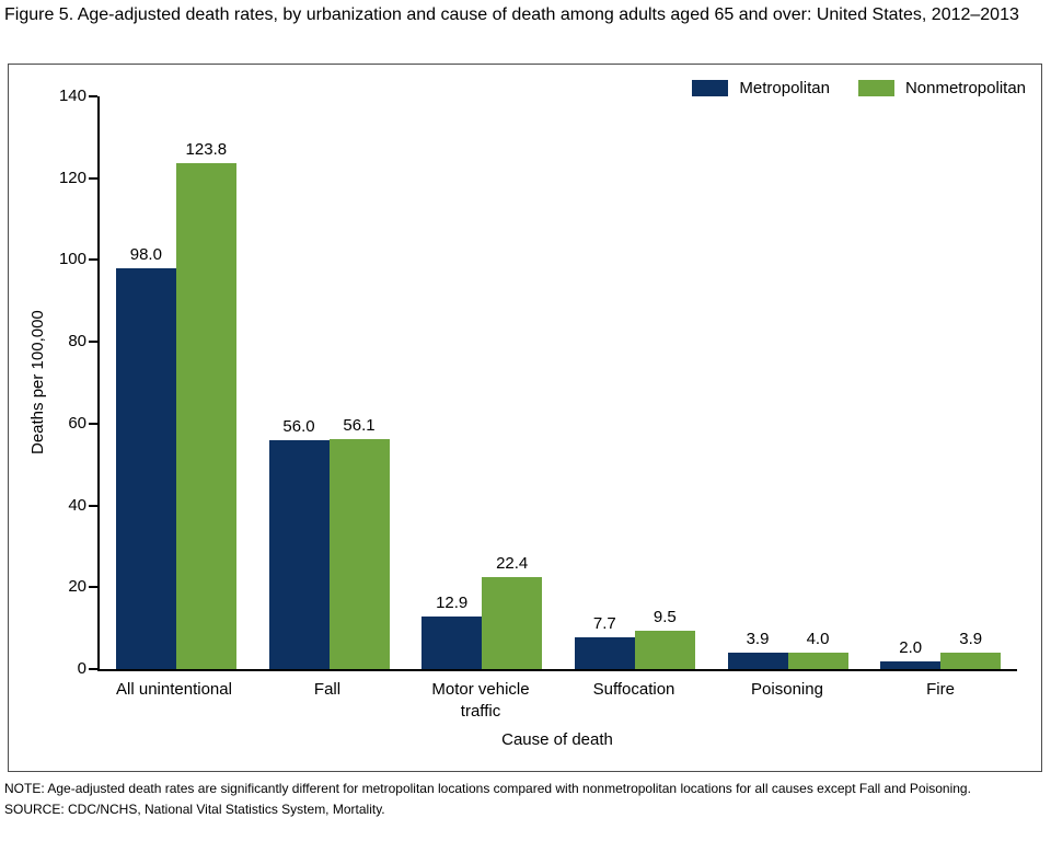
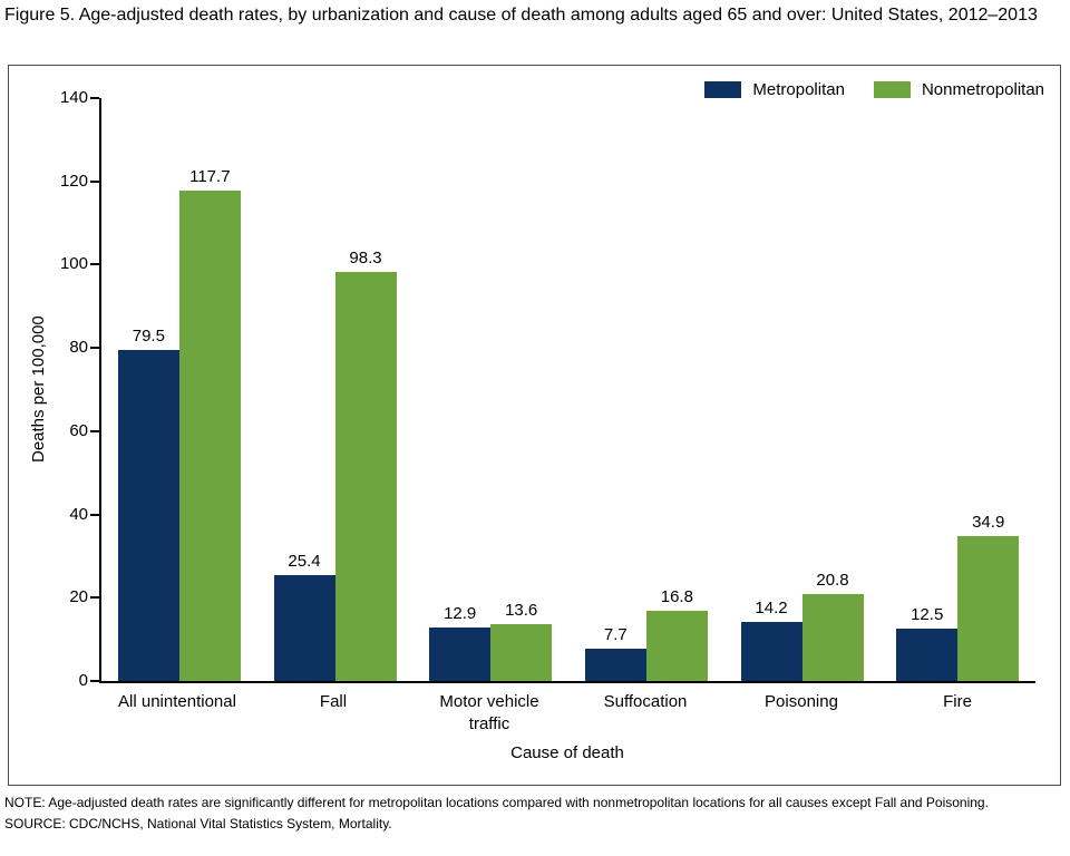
Metropolitan/All unintentional: 98.0 -> 79.5
Nonmetropolitan/All unintentional: 123.8 -> 117.7
Metropolitan/Fall: 56.0 -> 25.4
Nonmetropolitan/Fall: 56.1 -> 98.3
Nonmetropolitan/Motor vehicle traffic: 22.4 -> 13.6
Nonmetropolitan/Suffocation: 9.5 -> 16.8
Metropolitan/Poisoning: 3.9 -> 14.2
Nonmetropolitan/Poisoning: 4.0 -> 20.8
Metropolitan/Fire: 2.0 -> 12.5
Nonmetropolitan/Fire: 3.9 -> 34.9
